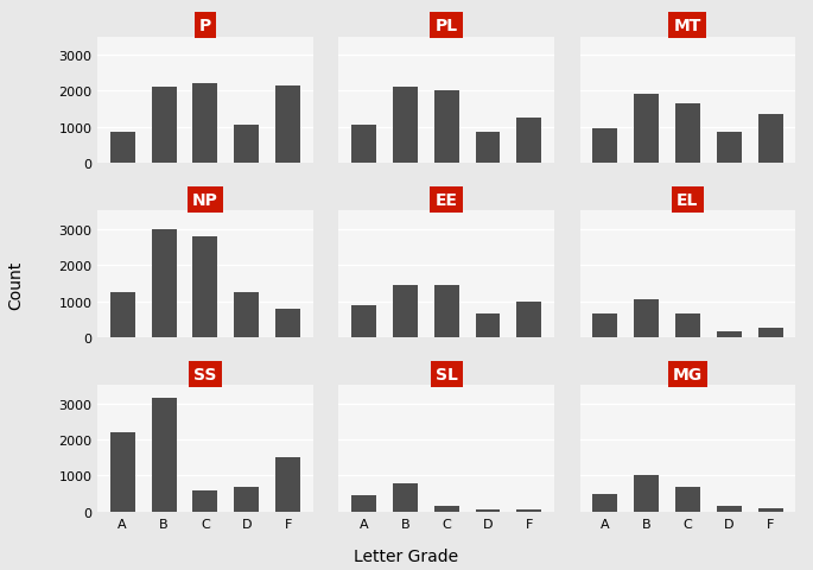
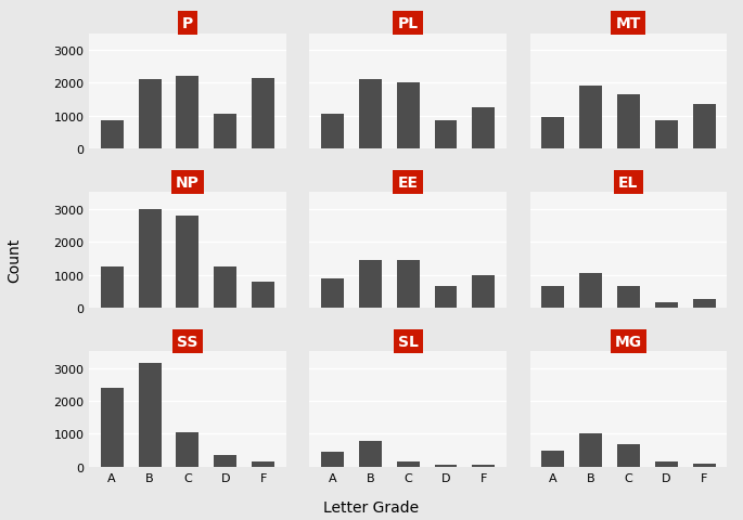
SS/A: 2200 -> 2400
SS/C: 600 -> 1050
SS/D: 700 -> 350
SS/F: 1500 -> 180
